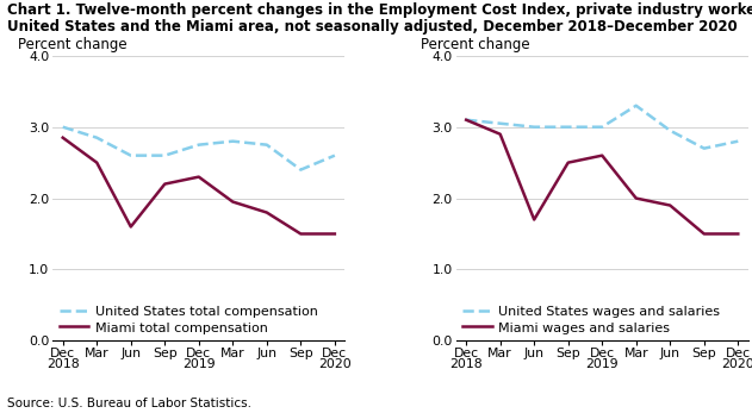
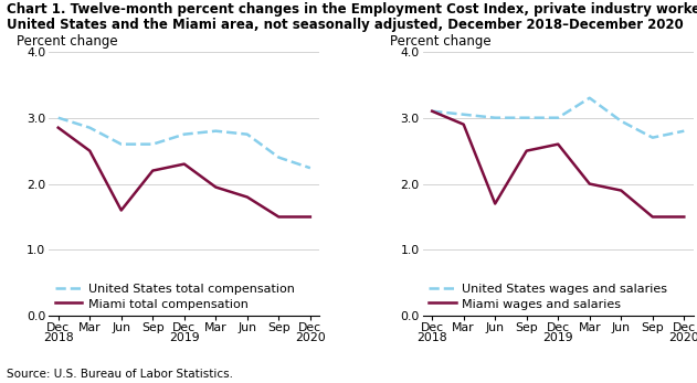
United States total compensation/Dec 2020: 2.60 -> 2.24
